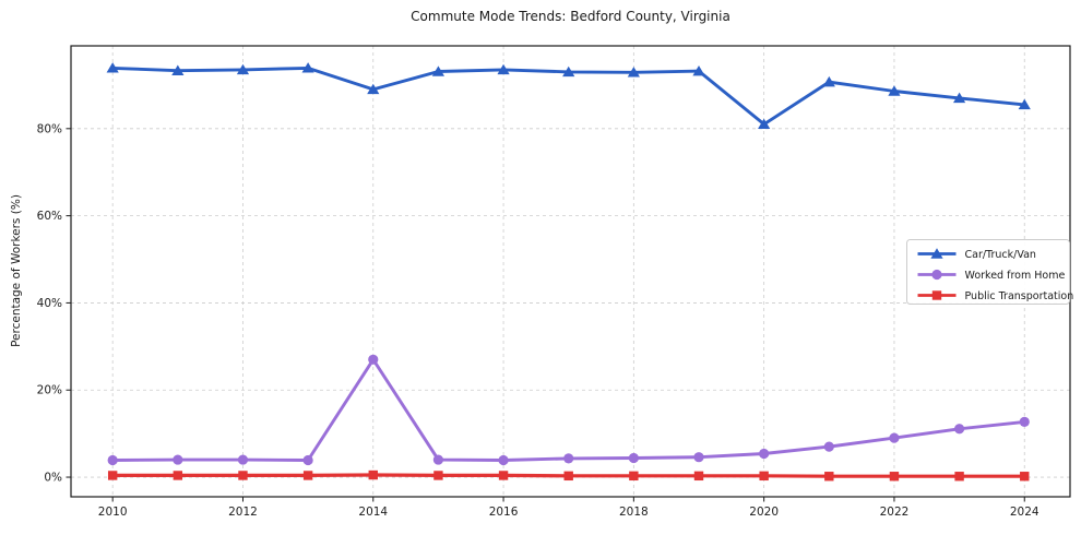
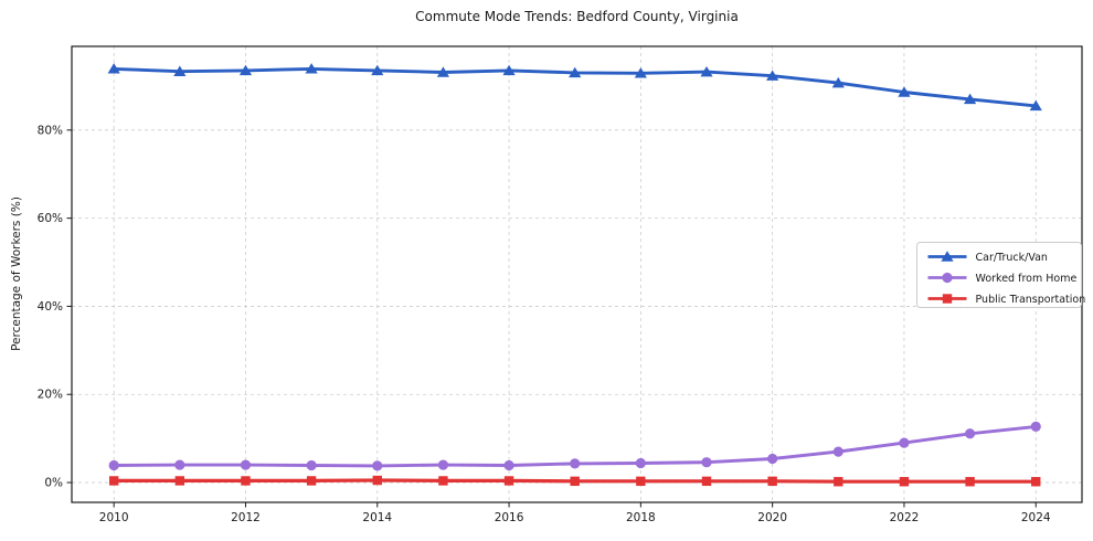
Car/Truck/Van/2014: 89% -> 94%
Worked from Home/2014: 27% -> 4%
Car/Truck/Van/2020: 81% -> 92%
